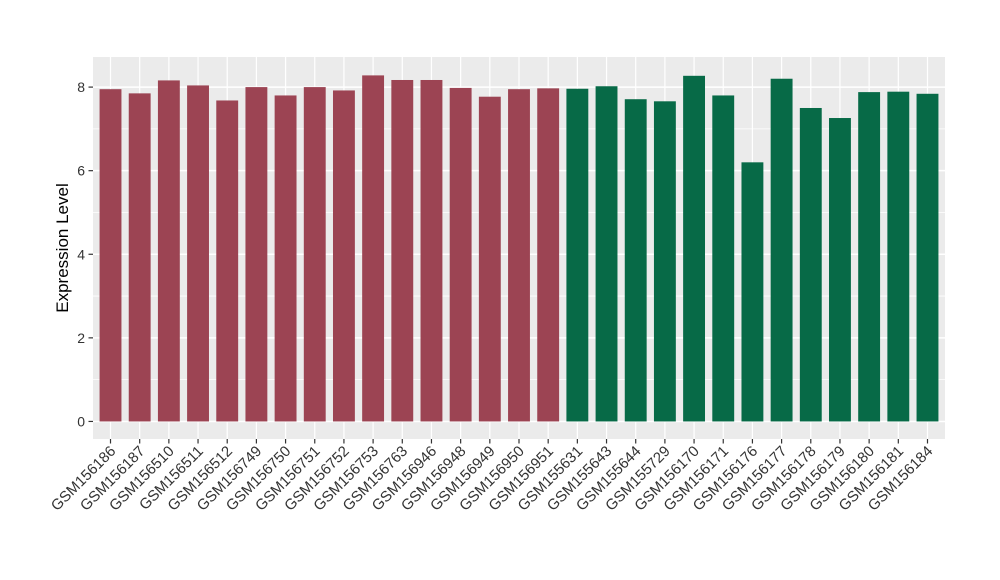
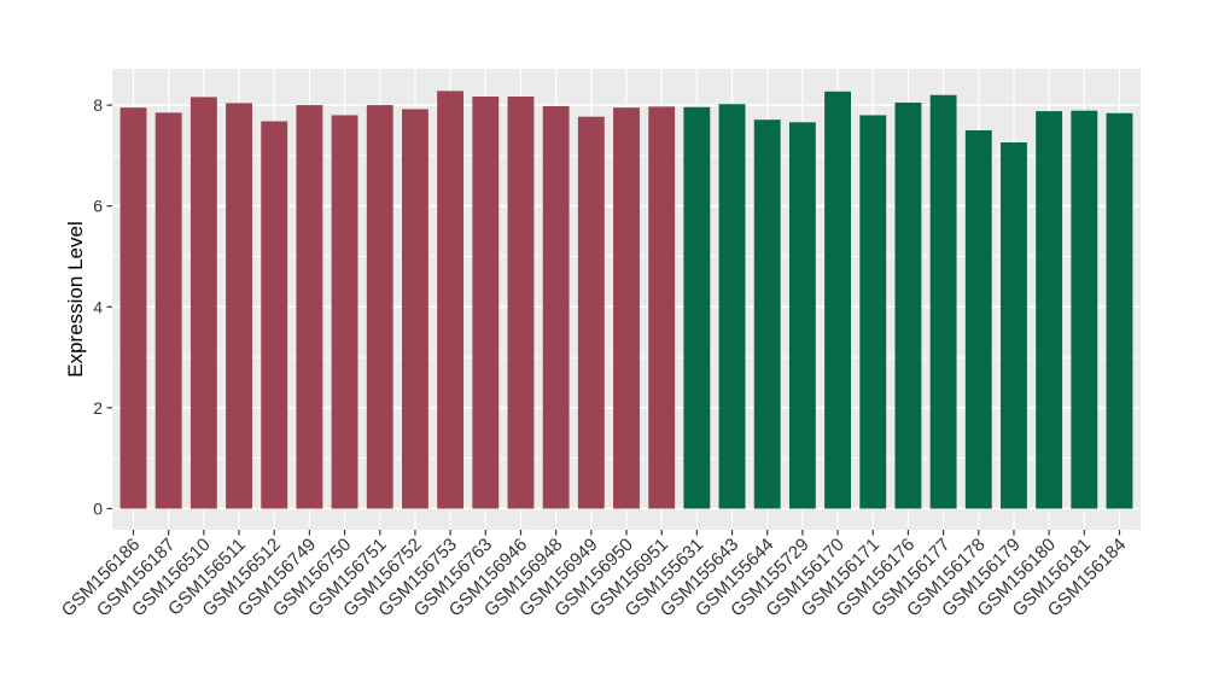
GSM156176: 6.2 -> 8.1
